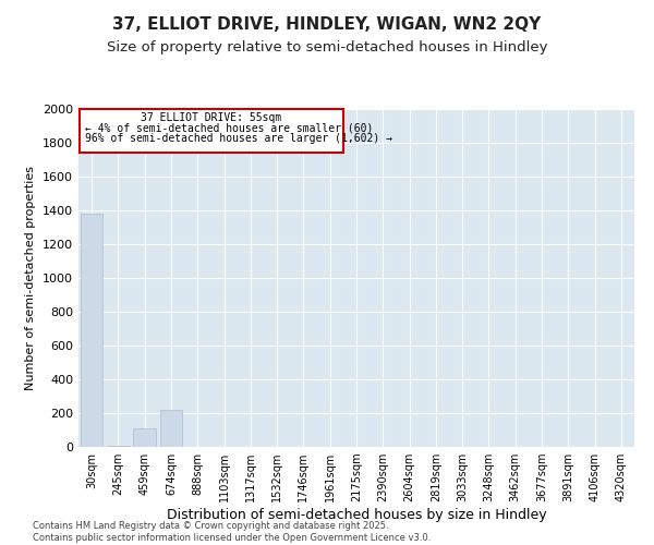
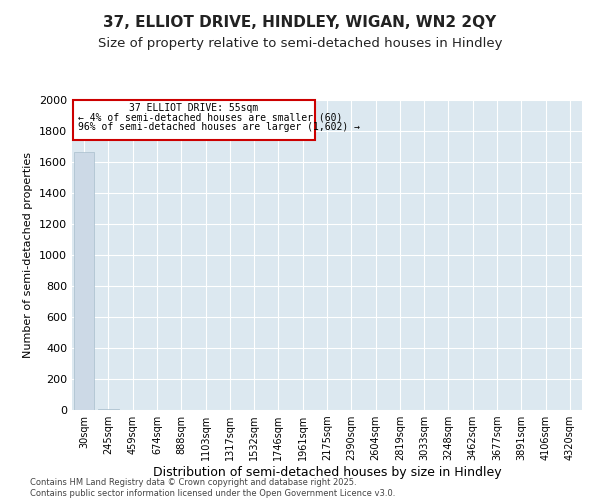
30sqm: 1380 -> 1660
459sqm: 110 -> 0
674sqm: 220 -> 0
